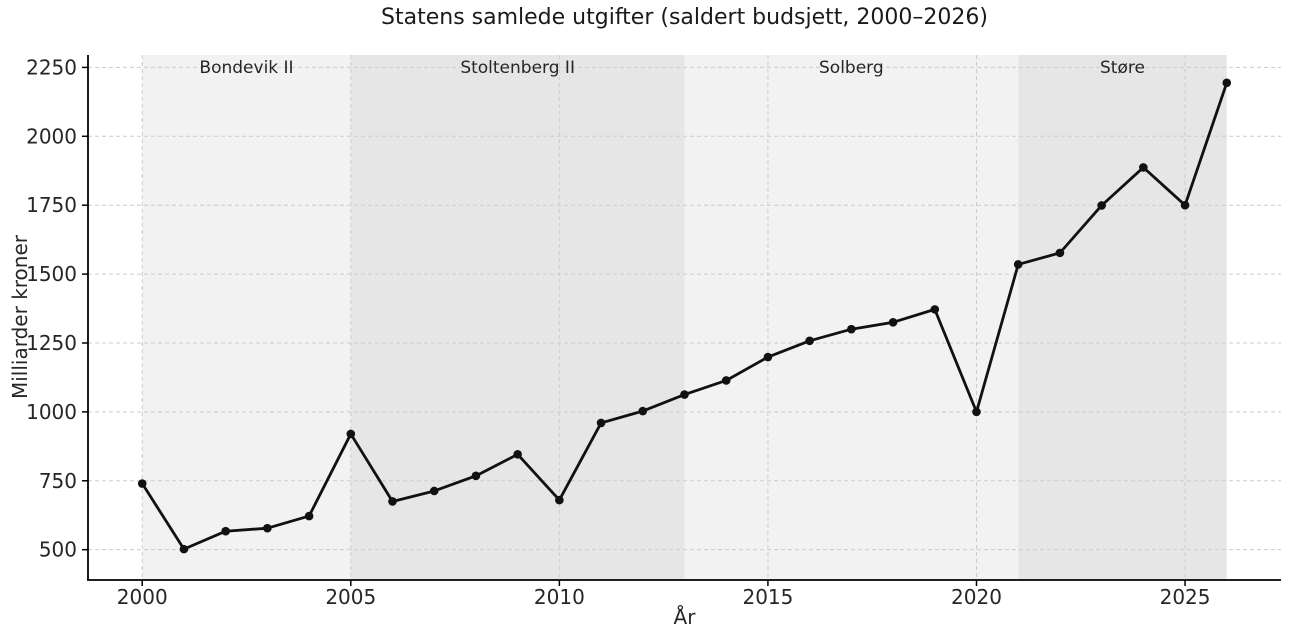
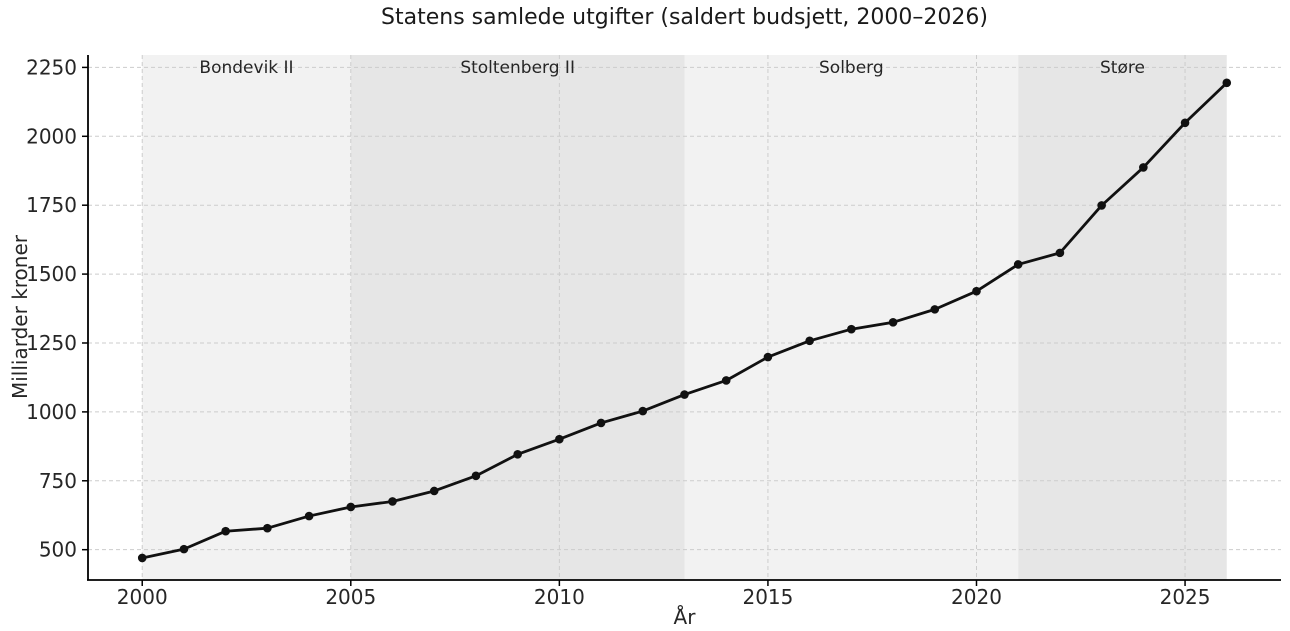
2000: 740 -> 470
2005: 920 -> 660
2010: 680 -> 900
2020: 1000 -> 1440
2025: 1750 -> 2050
